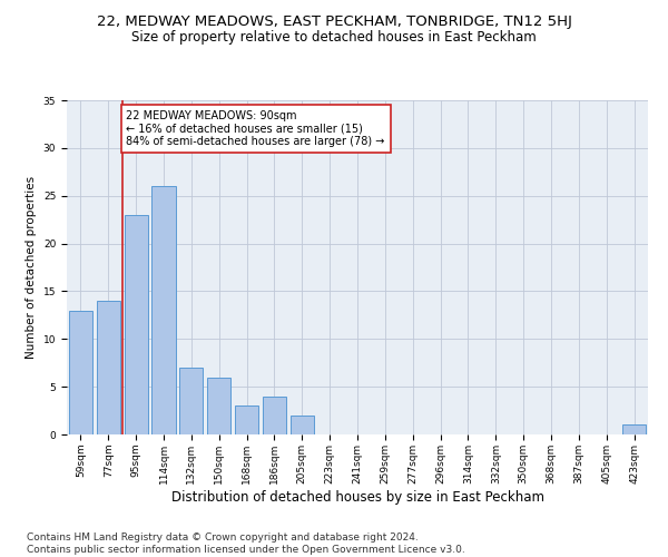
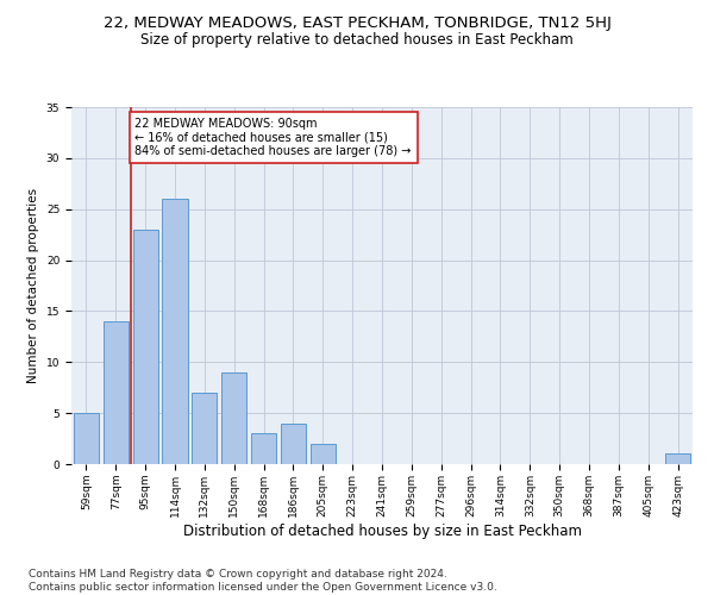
59sqm: 13 -> 5
150sqm: 6 -> 9
